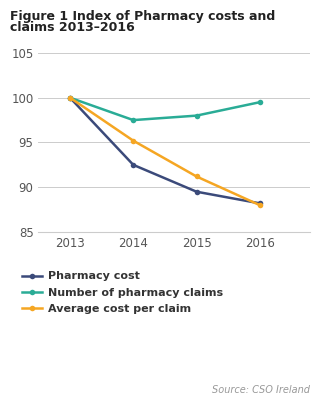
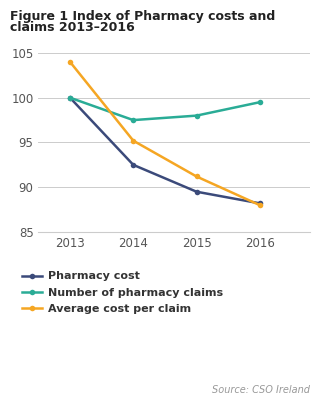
Average cost per claim/2013: 100.0 -> 104.0
